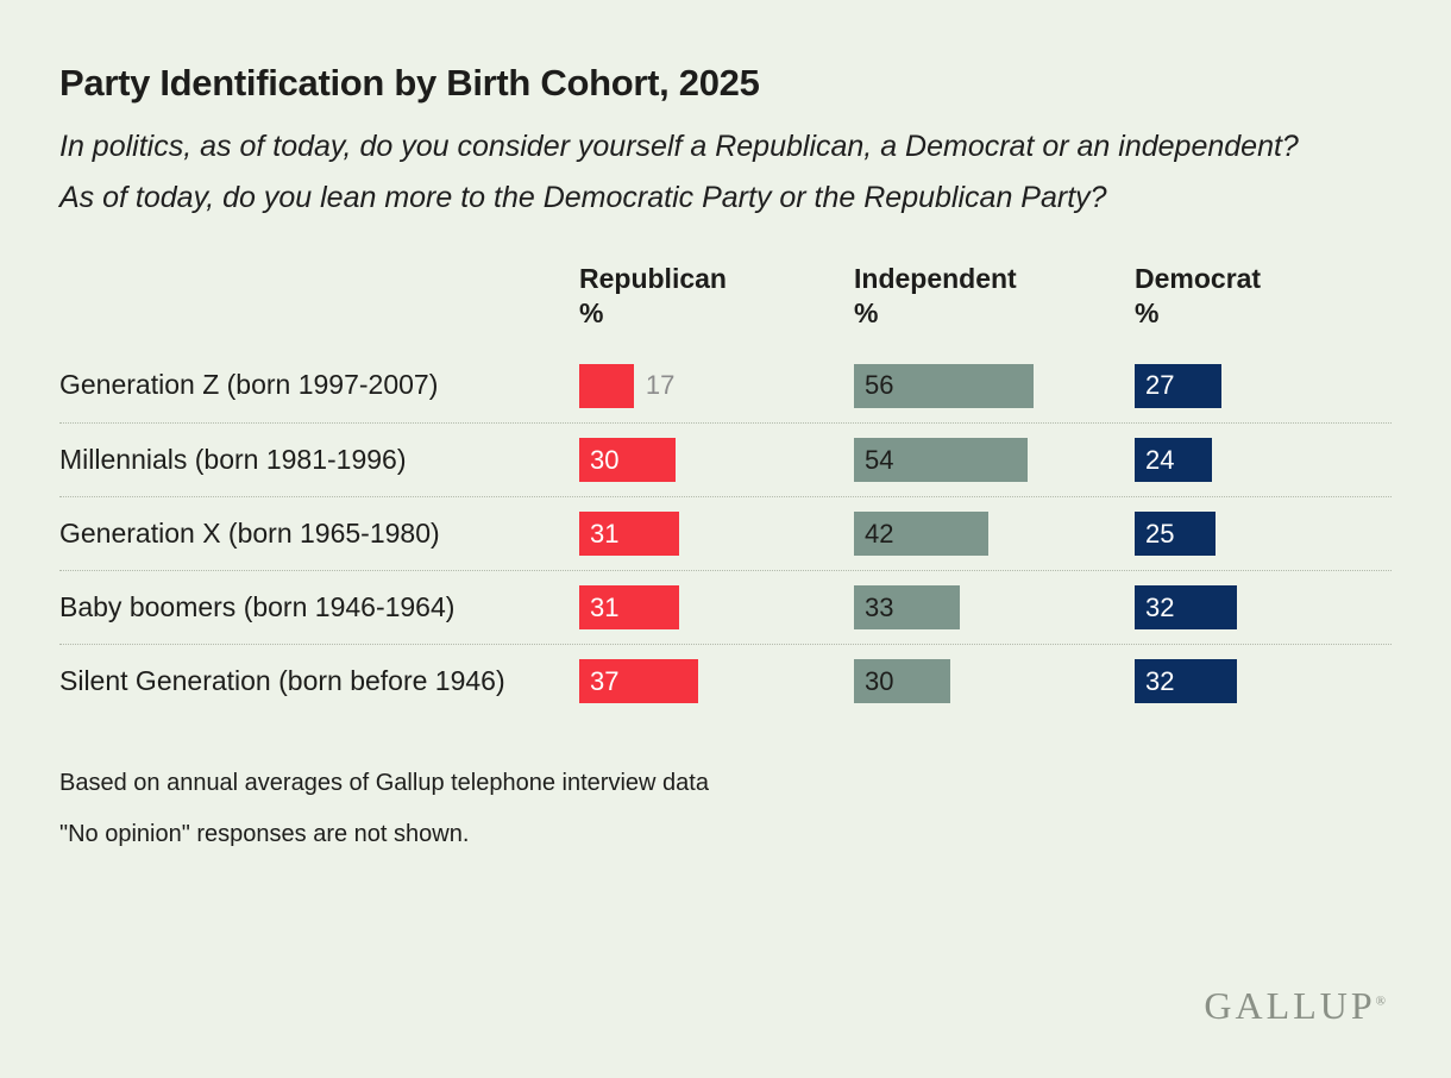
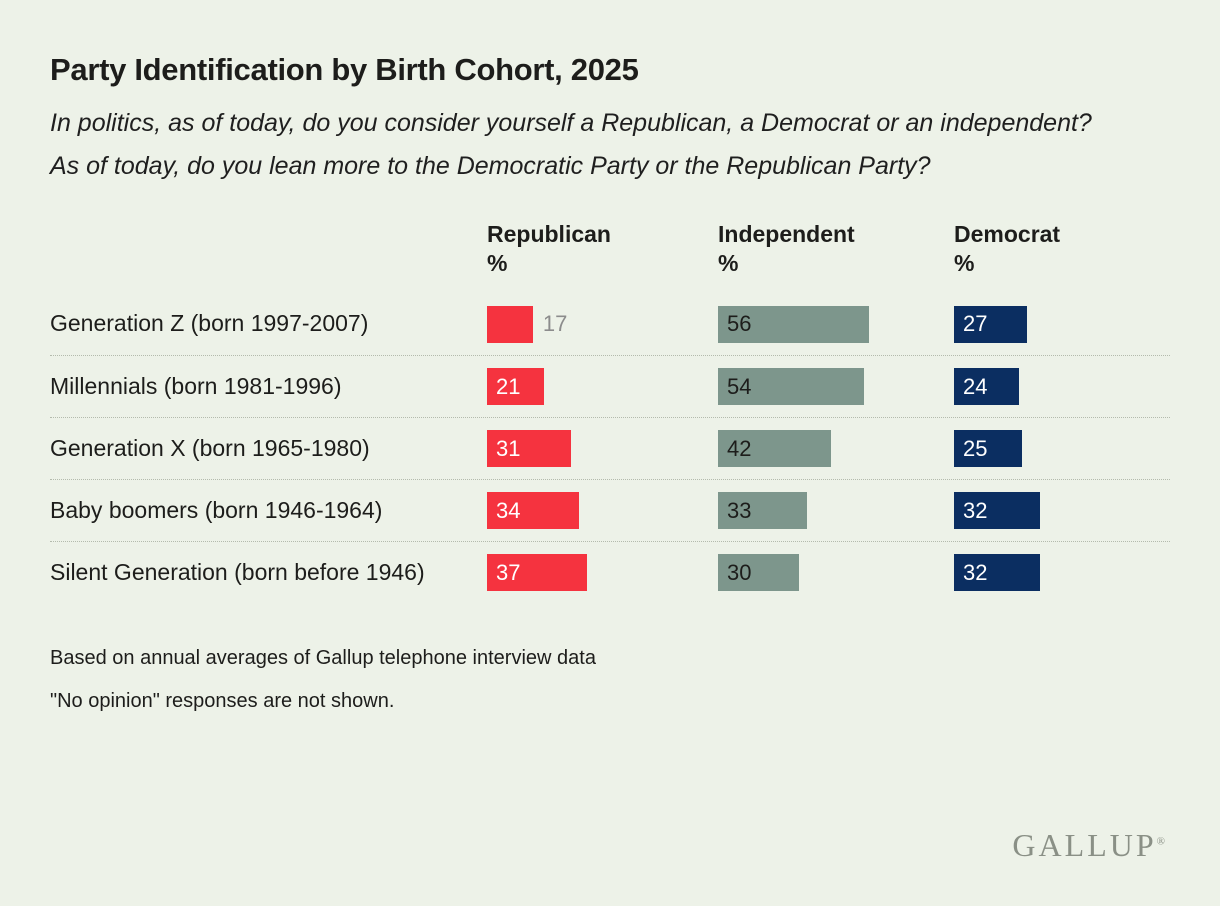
Republican/Millennials (born 1981-1996): 30 -> 21
Republican/Baby boomers (born 1946-1964): 31 -> 34
